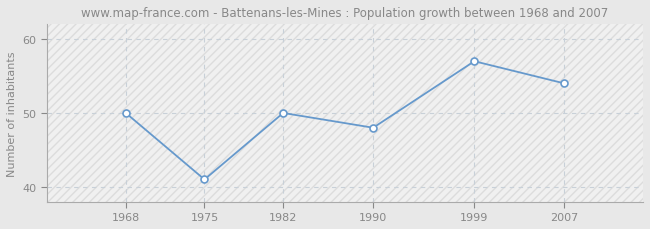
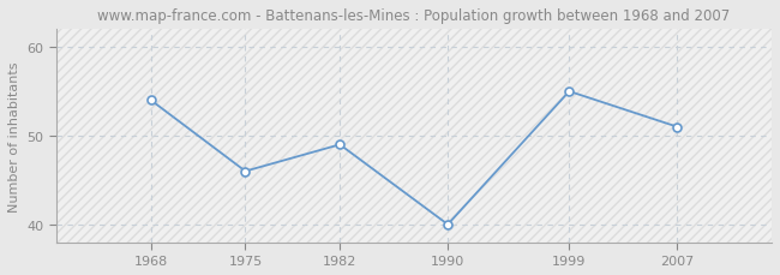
1968: 50 -> 54
1975: 41 -> 46
1982: 50 -> 49
1990: 48 -> 40
1999: 57 -> 55
2007: 54 -> 51
